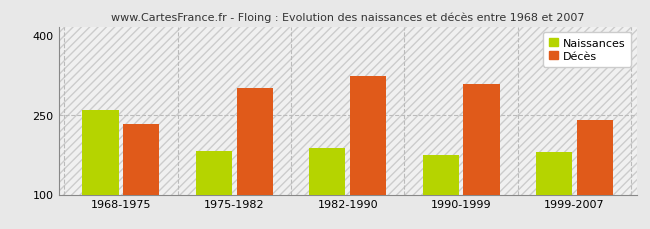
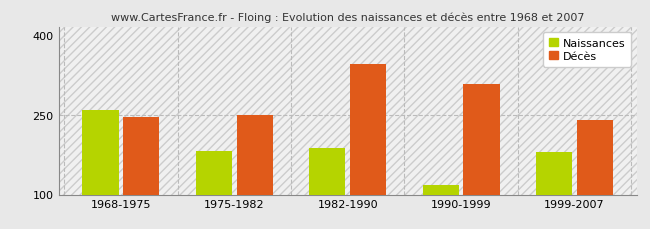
Décès/1968-1975: 232 -> 246
Décès/1975-1982: 300 -> 250
Décès/1982-1990: 322 -> 344
Naissances/1990-1999: 175 -> 118
